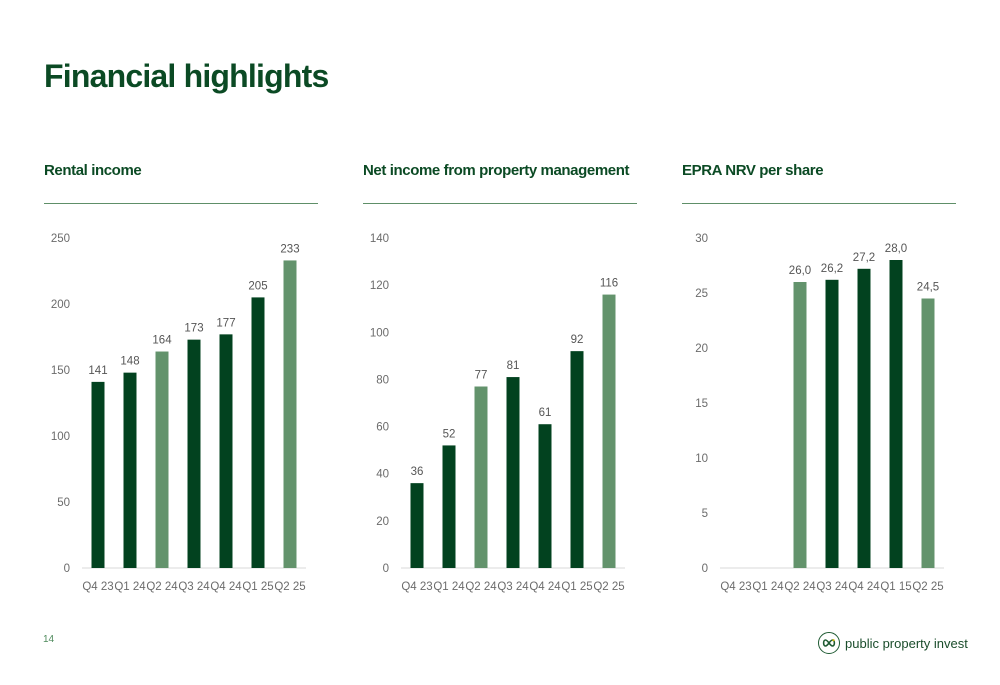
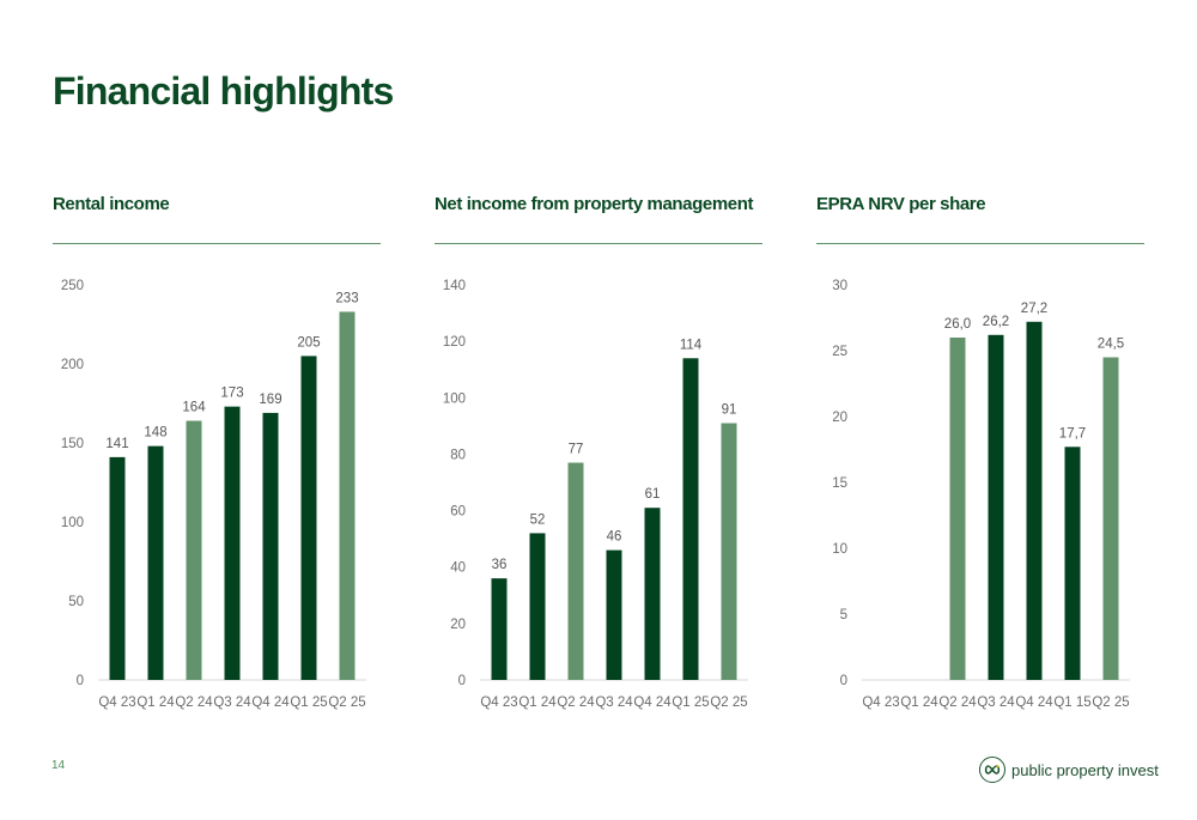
Rental income/Q4 24: 177 -> 169
Net income from property management/Q3 24: 81 -> 46
Net income from property management/Q1 25: 92 -> 114
Net income from property management/Q2 25: 116 -> 91
EPRA NRV per share/Q1 15: 28,0 -> 17,7
